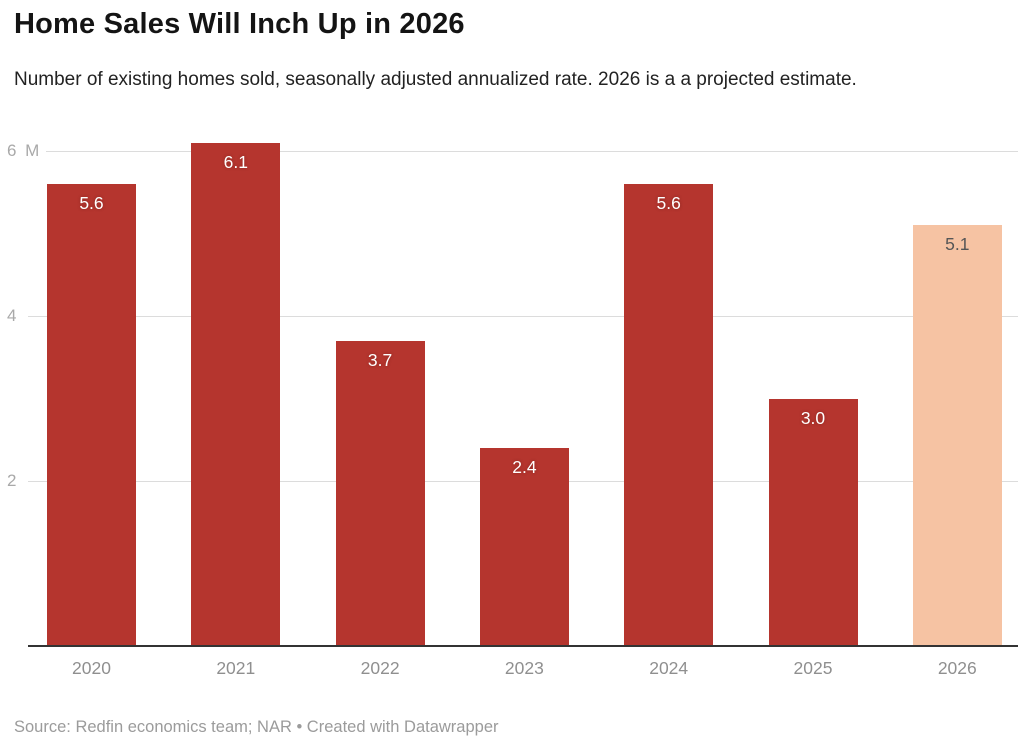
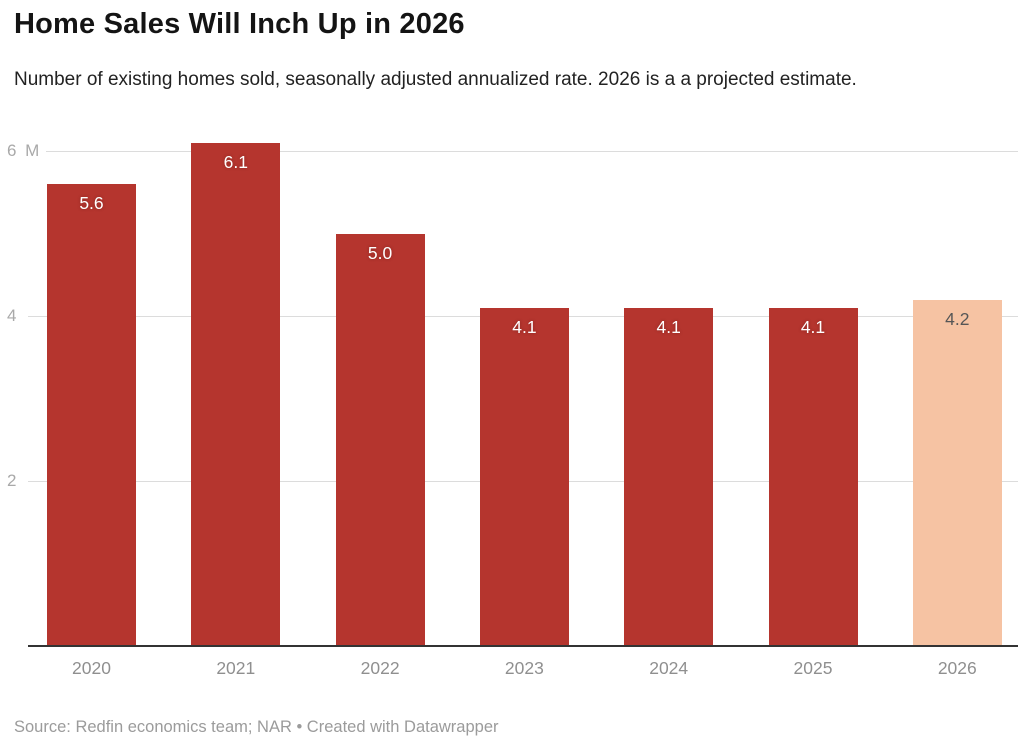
2022: 3.7 -> 5.0
2023: 2.4 -> 4.1
2024: 5.6 -> 4.1
2025: 3.0 -> 4.1
2026: 5.1 -> 4.2
